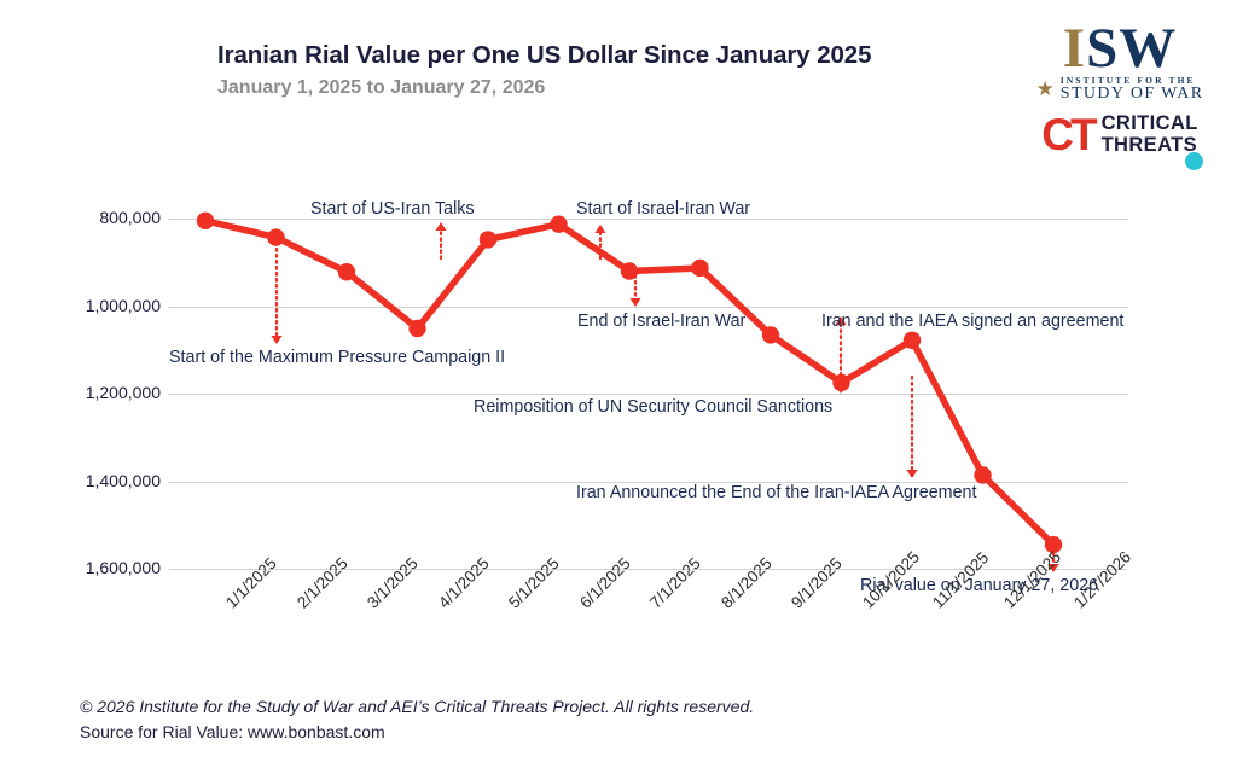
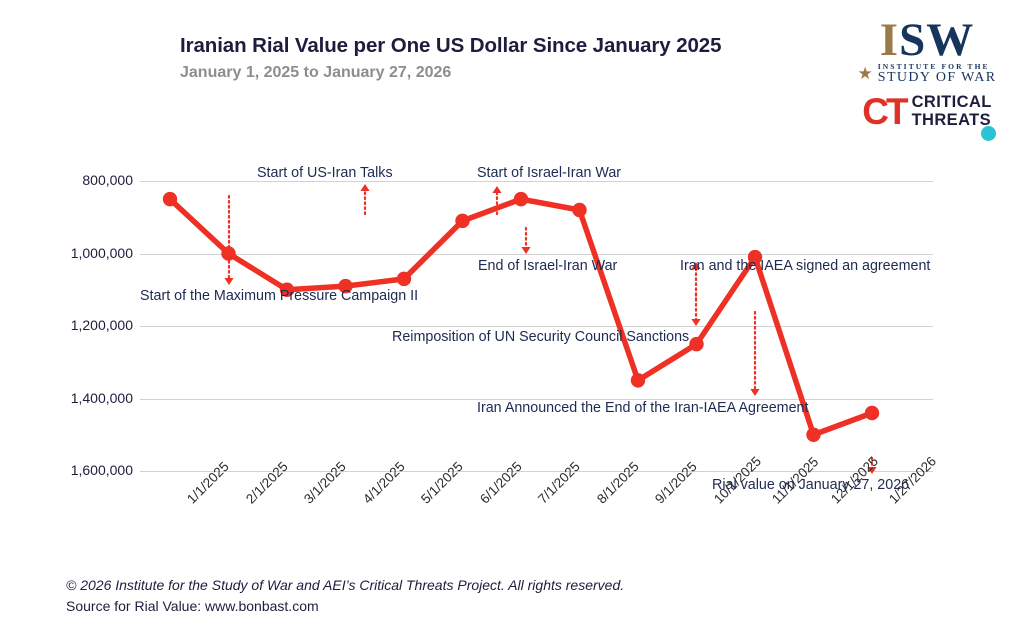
1/1/2025: 800000 -> 850000
2/1/2025: 840000 -> 1000000
3/1/2025: 920000 -> 1100000
4/1/2025: 1050000 -> 1090000
5/1/2025: 850000 -> 1070000
6/1/2025: 810000 -> 910000
7/1/2025: 920000 -> 850000
8/1/2025: 910000 -> 880000
9/1/2025: 1070000 -> 1350000
10/1/2025: 1180000 -> 1250000
11/1/2025: 1080000 -> 1010000
12/1/2025: 1390000 -> 1500000
1/27/2026: 1540000 -> 1440000
